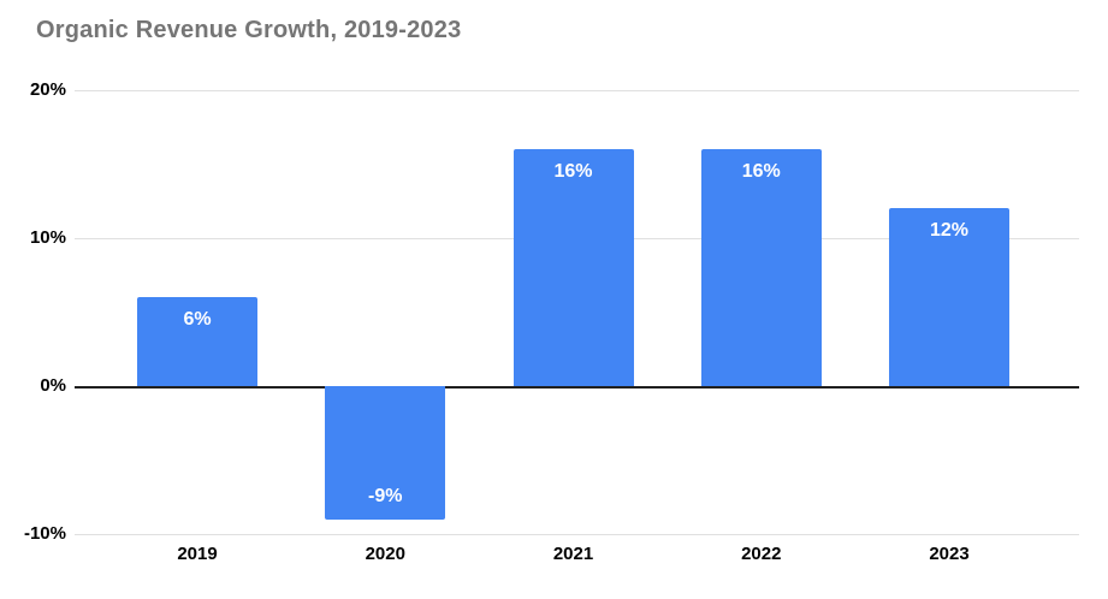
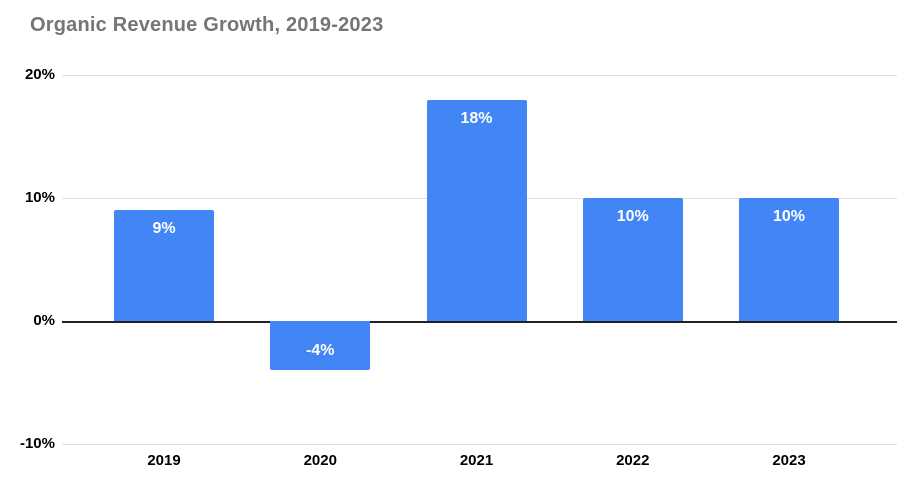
2019: 6% -> 9%
2020: -9% -> -4%
2021: 16% -> 18%
2022: 16% -> 10%
2023: 12% -> 10%
